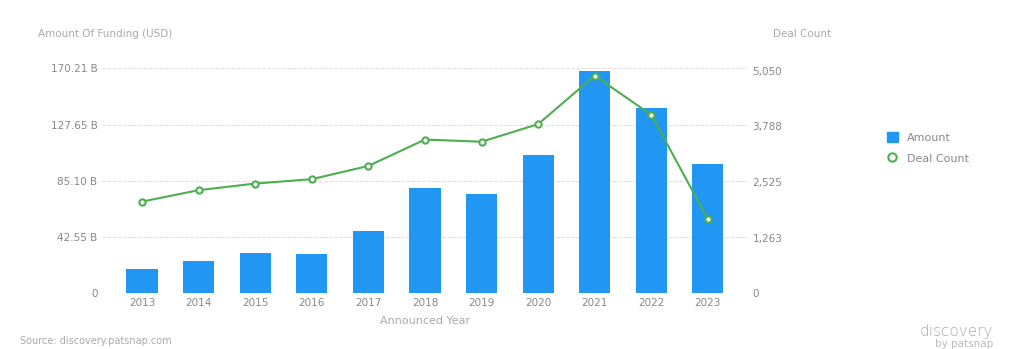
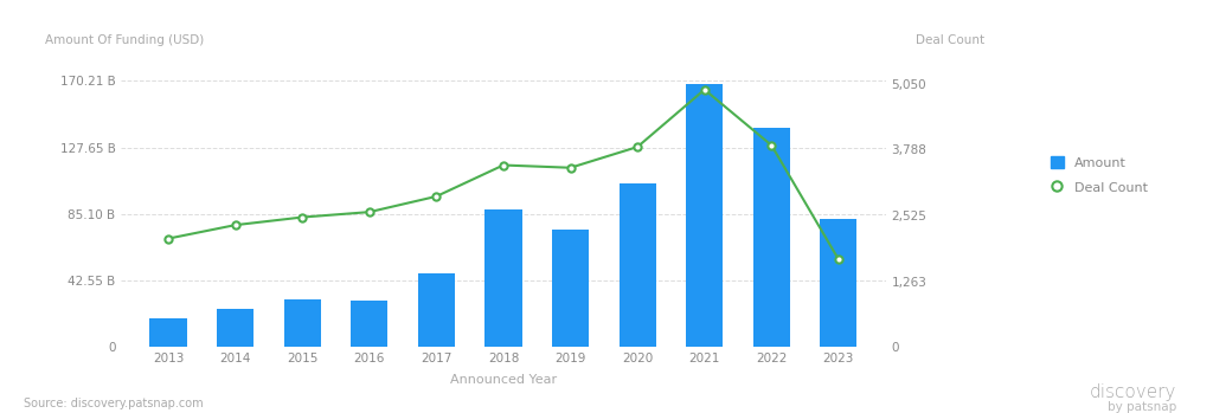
Amount/2018: 80 B -> 88 B
Deal Count/2022: 4,050 -> 3,870
Amount/2023: 98 B -> 82 B
